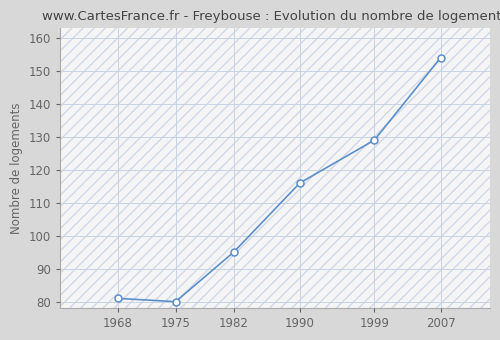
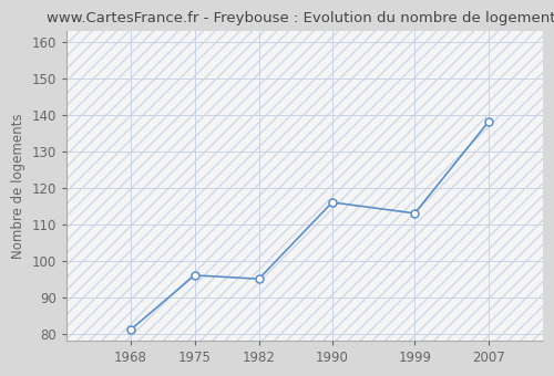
1975: 80 -> 96
1999: 129 -> 113
2007: 154 -> 138
